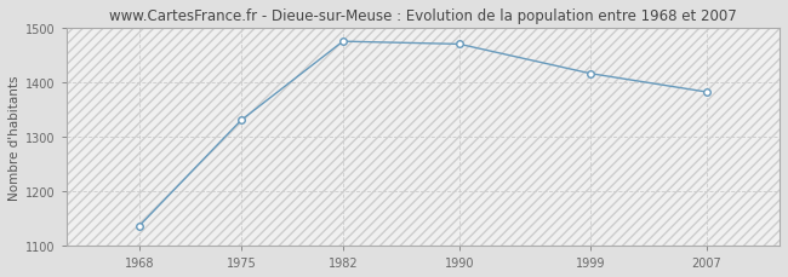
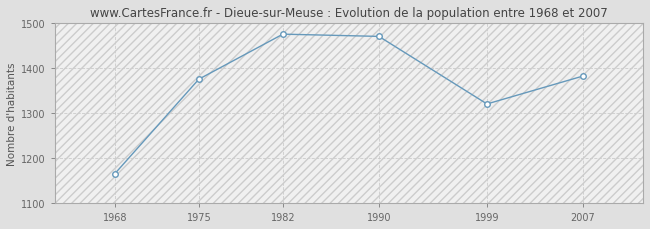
1968: 1136 -> 1165
1975: 1330 -> 1375
1999: 1416 -> 1320
